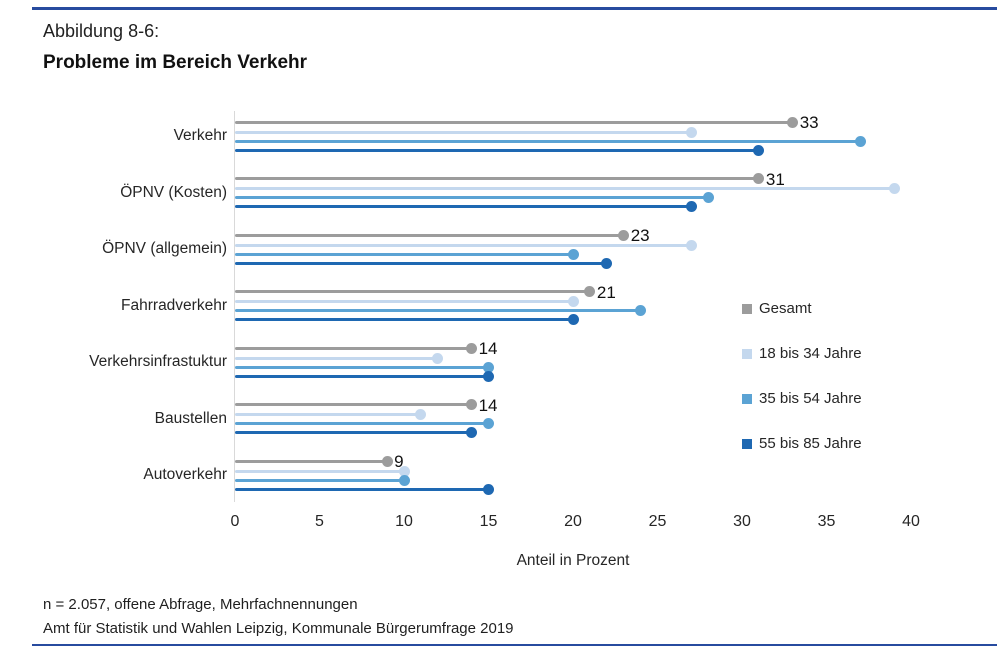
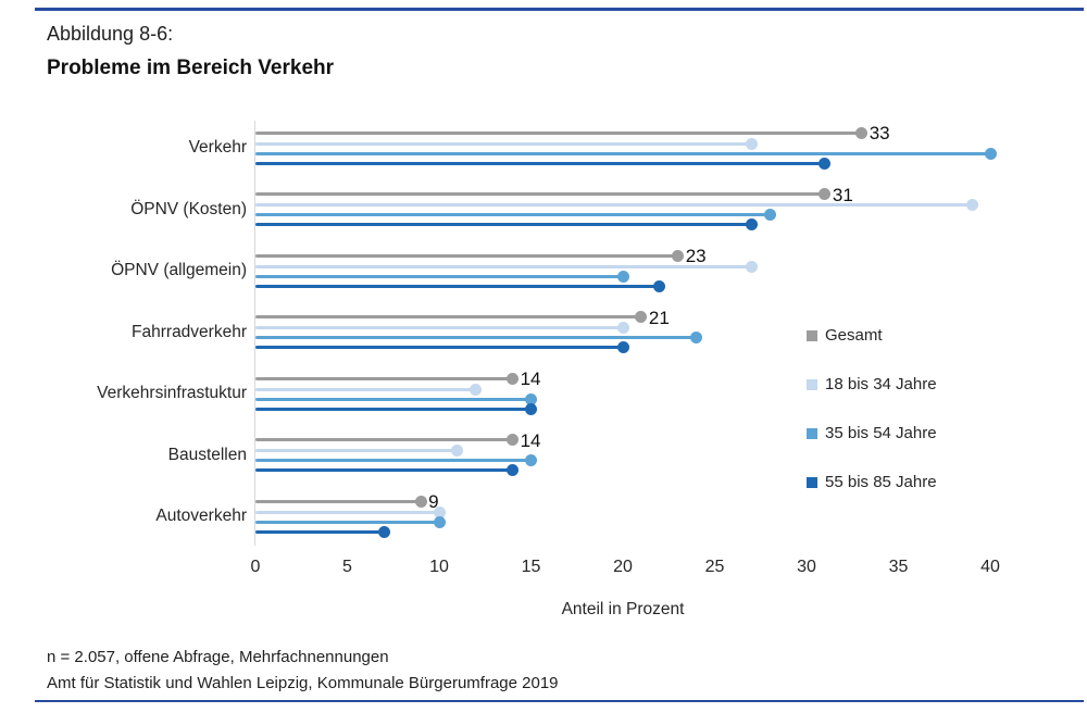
35 bis 54 Jahre/Verkehr: 37 -> 40
55 bis 85 Jahre/Autoverkehr: 15 -> 7
